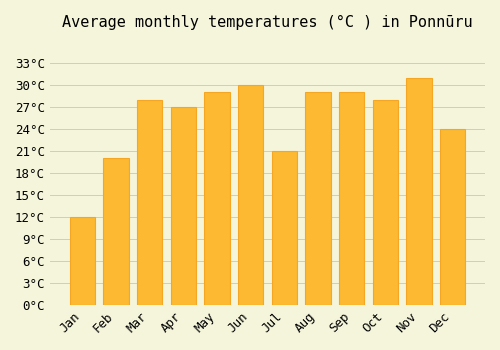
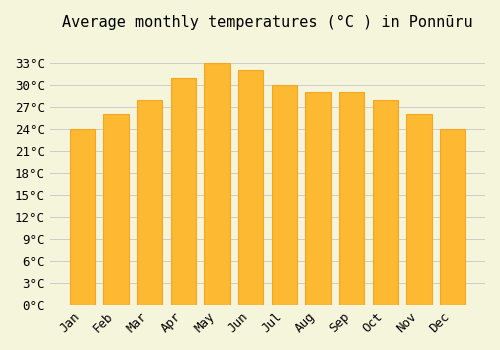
Jan: 12°C -> 24°C
Feb: 20°C -> 26°C
Apr: 27°C -> 31°C
May: 29°C -> 33°C
Jun: 30°C -> 32°C
Jul: 21°C -> 30°C
Nov: 31°C -> 26°C
